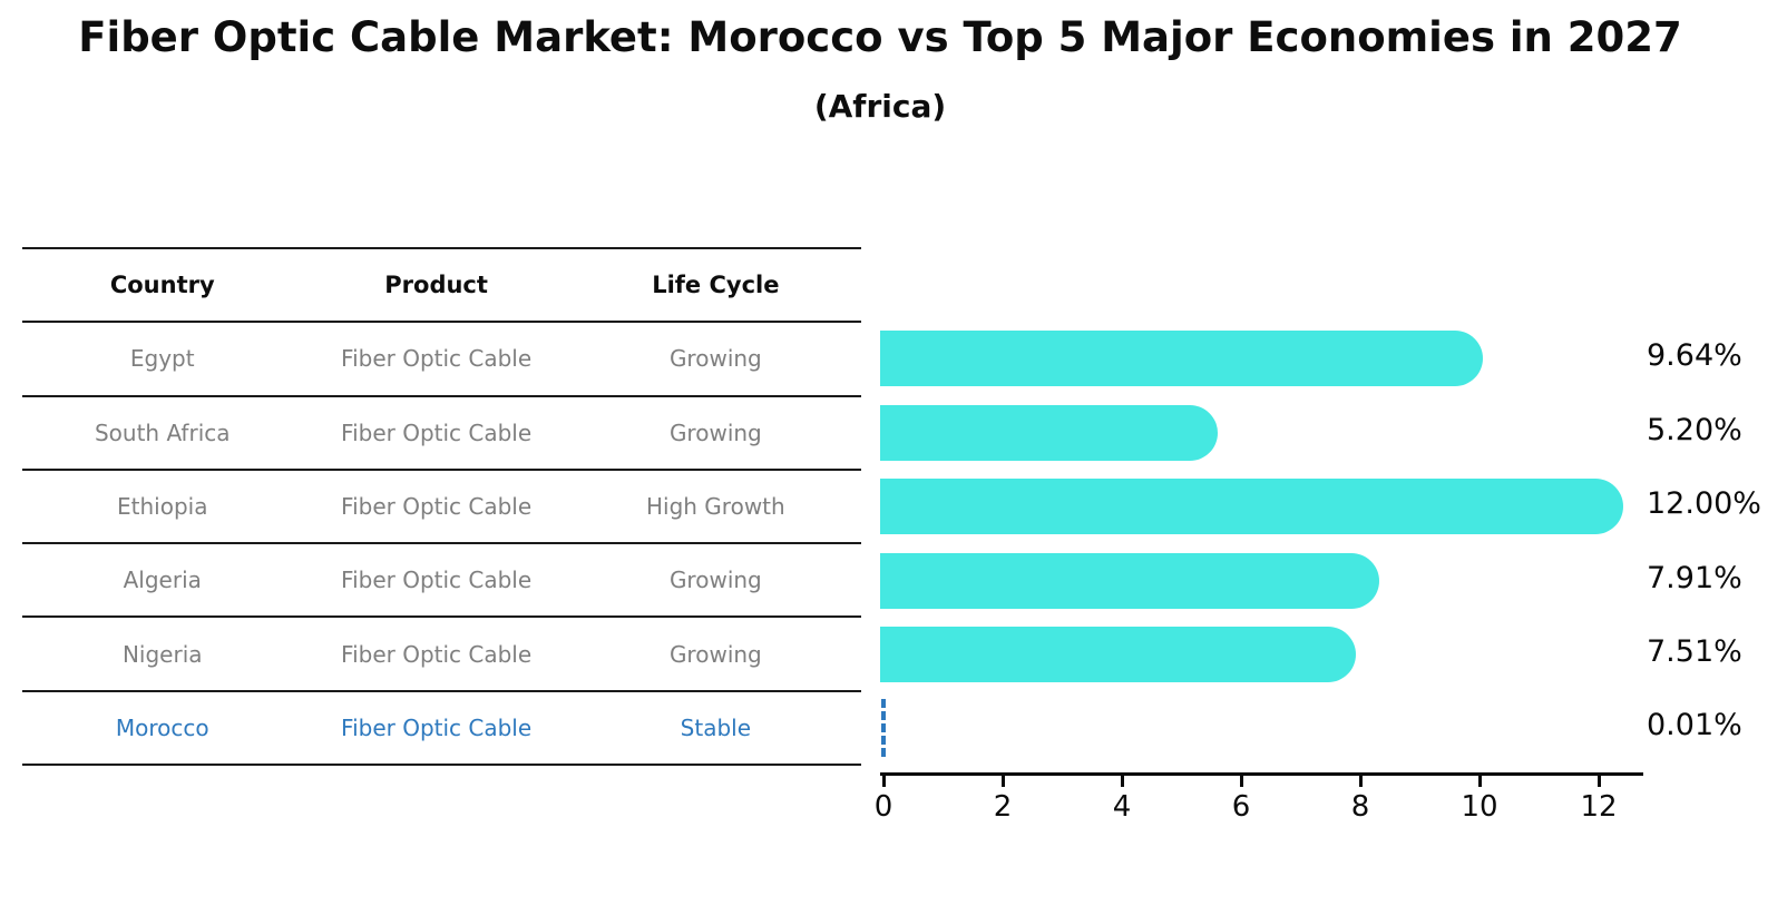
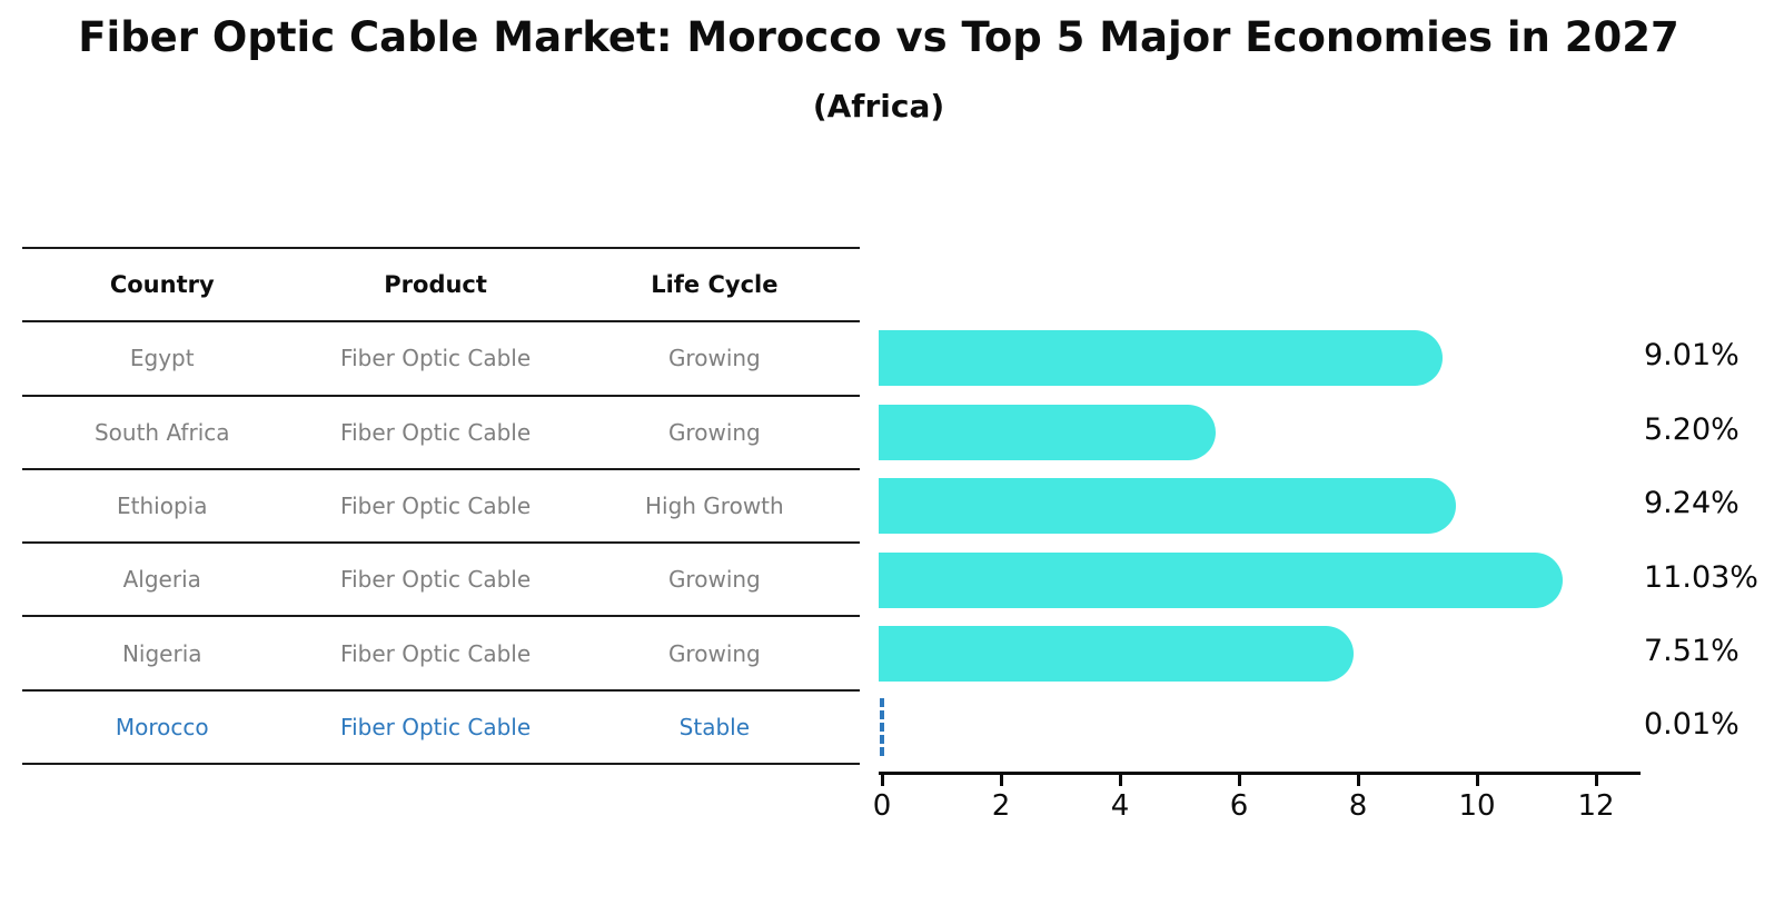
Egypt: 9.64% -> 9.01%
Ethiopia: 12.00% -> 9.24%
Algeria: 7.91% -> 11.03%
